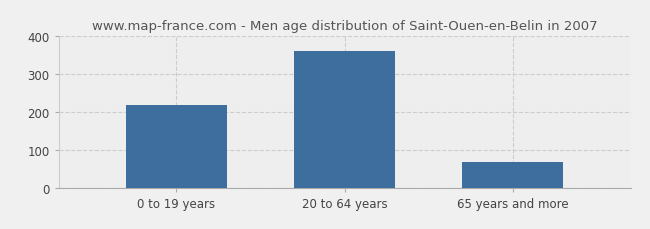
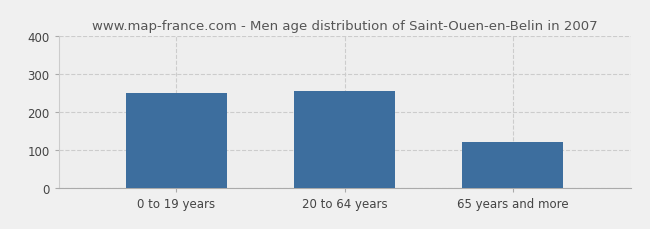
0 to 19 years: 218 -> 250
20 to 64 years: 360 -> 255
65 years and more: 68 -> 120
